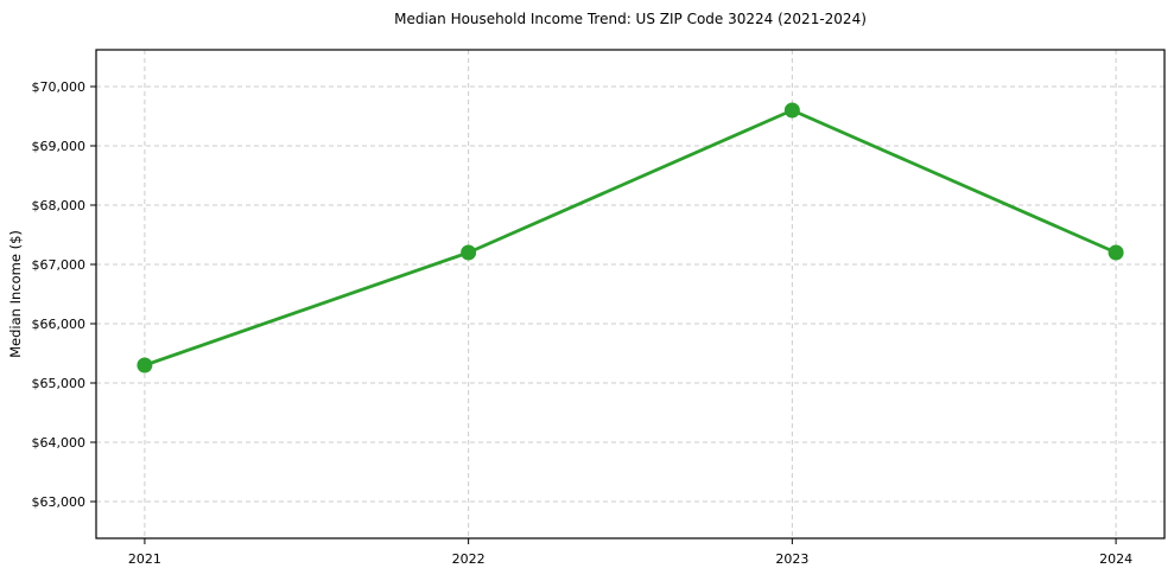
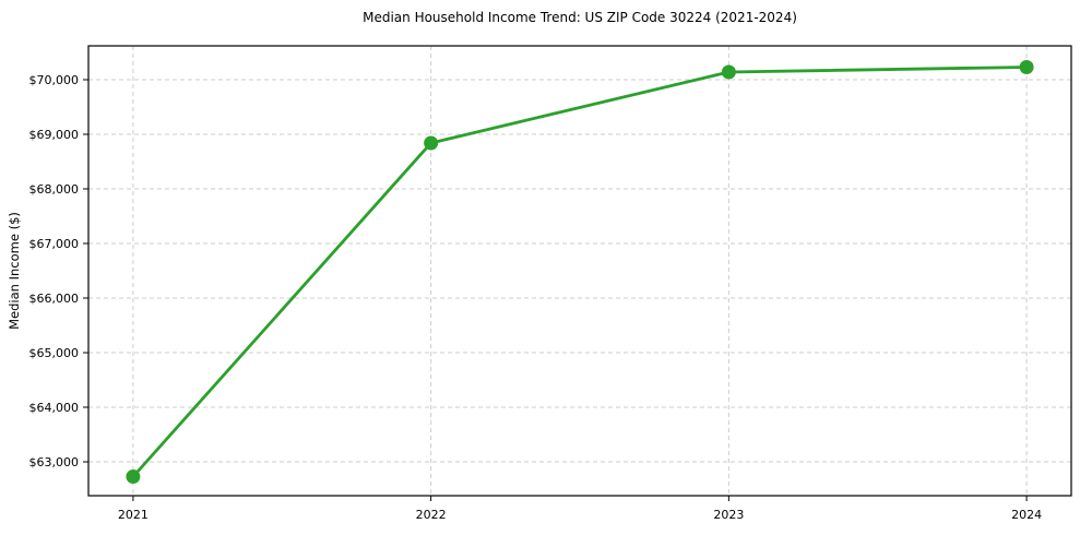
2021: $65300 -> $62700
2022: $67200 -> $68800
2023: $69600 -> $70100
2024: $67200 -> $70200
